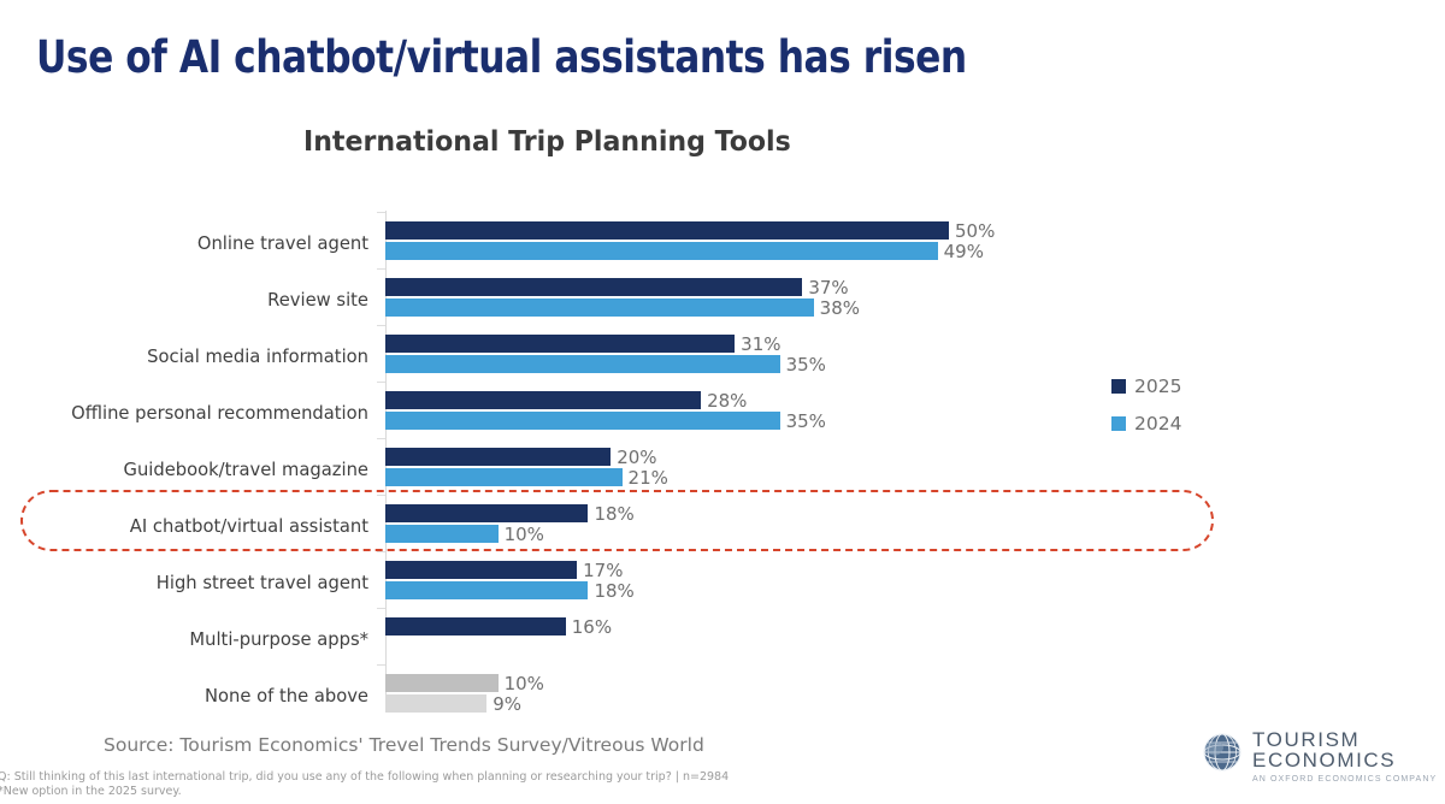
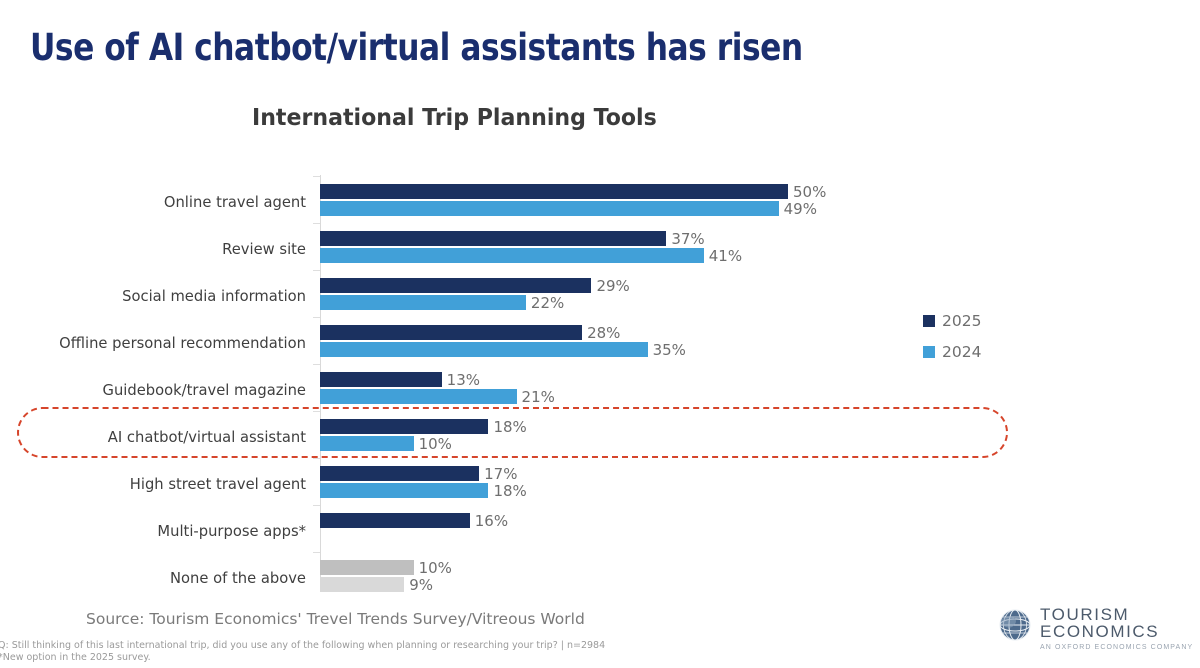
2024/Review site: 38% -> 41%
2025/Social media information: 31% -> 29%
2024/Social media information: 35% -> 22%
2025/Guidebook/travel magazine: 20% -> 13%
